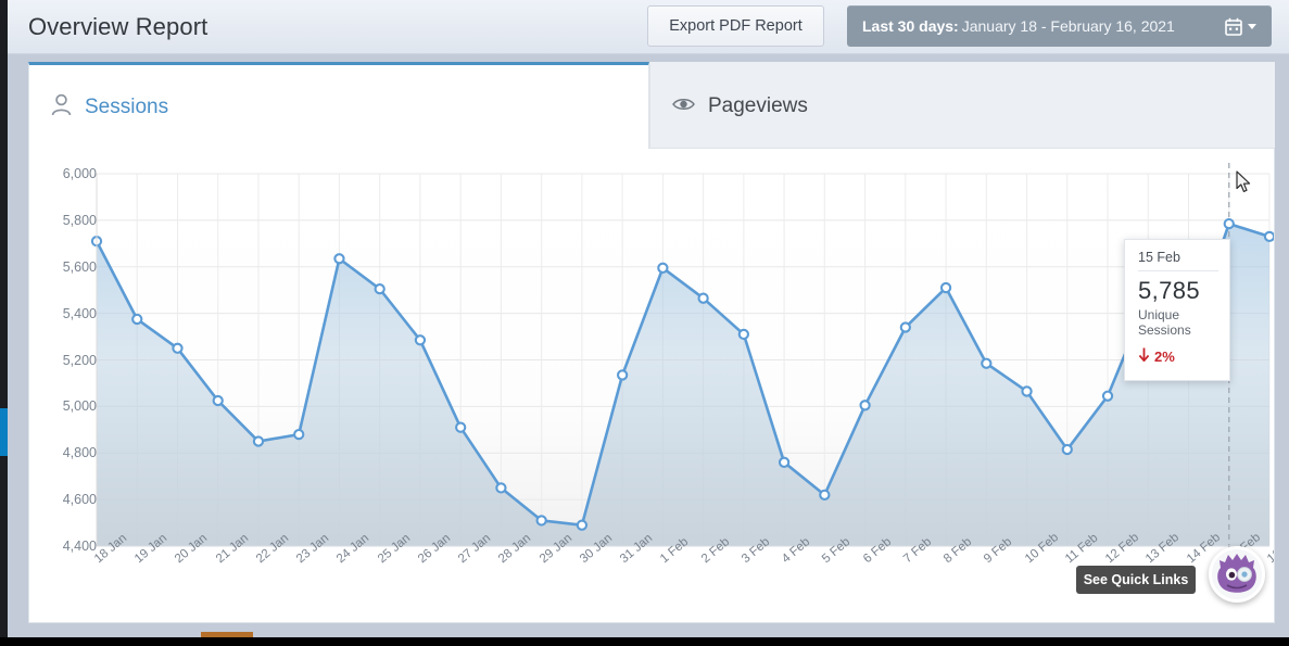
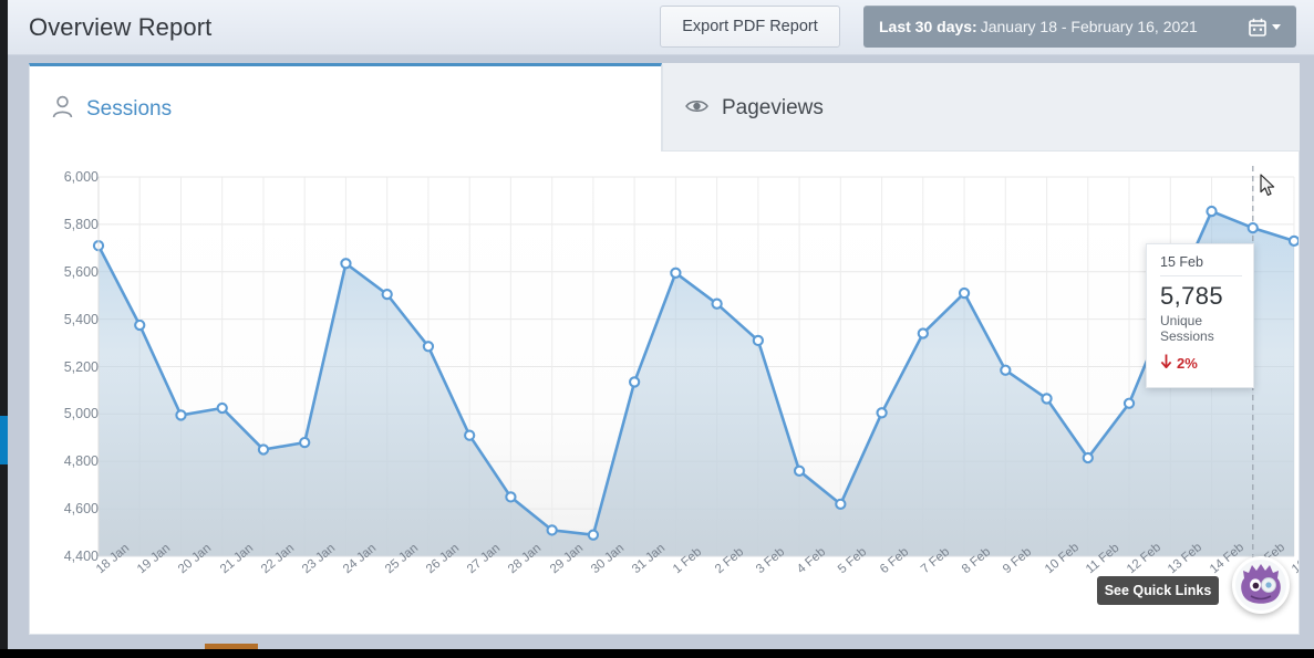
20 Jan: 5250 -> 5000
14 Feb: 5280 -> 5860
